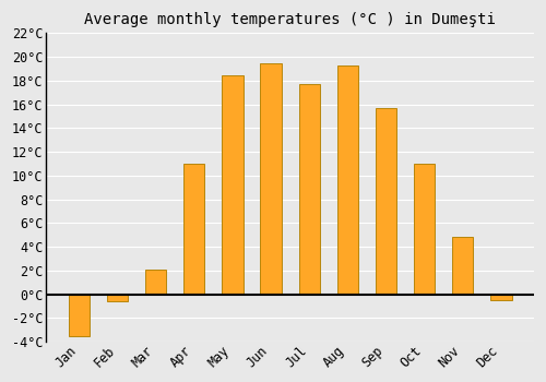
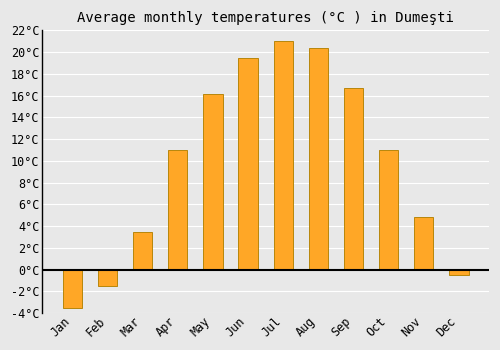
Feb: -0.6°C -> -1.5°C
Mar: 2.1°C -> 3.5°C
May: 18.5°C -> 16.2°C
Jul: 17.7°C -> 21.0°C
Aug: 19.3°C -> 20.4°C
Sep: 15.7°C -> 16.7°C
